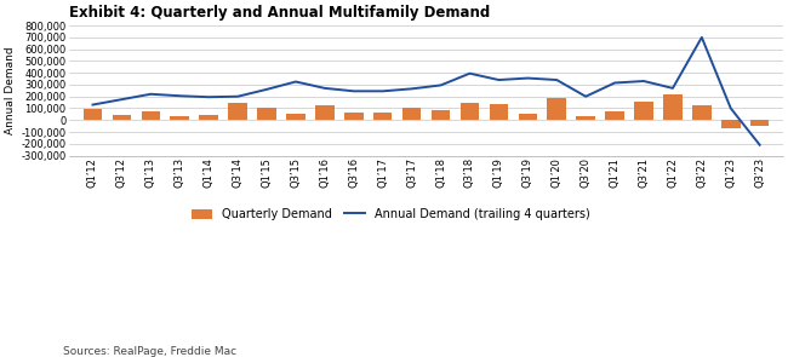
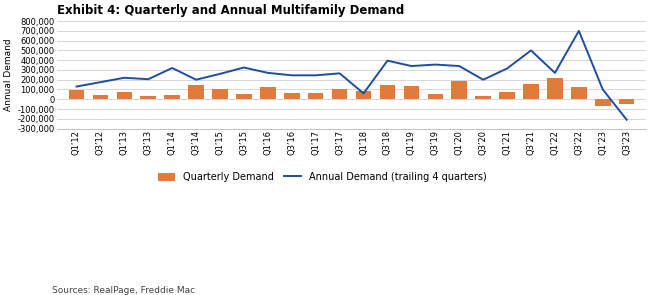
Annual Demand (trailing 4 quarters)/Q1’14: 200,000 -> 320,000
Annual Demand (trailing 4 quarters)/Q1’18: 300,000 -> 60,000
Annual Demand (trailing 4 quarters)/Q3’21: 330,000 -> 500,000
